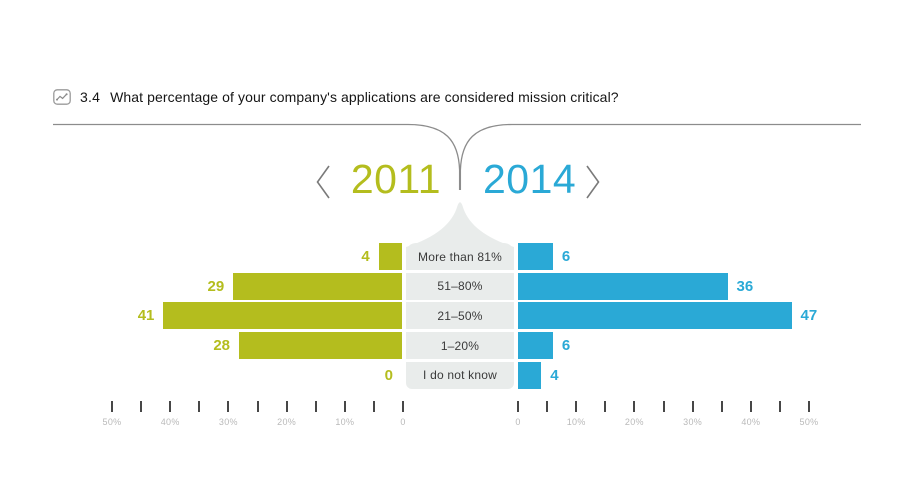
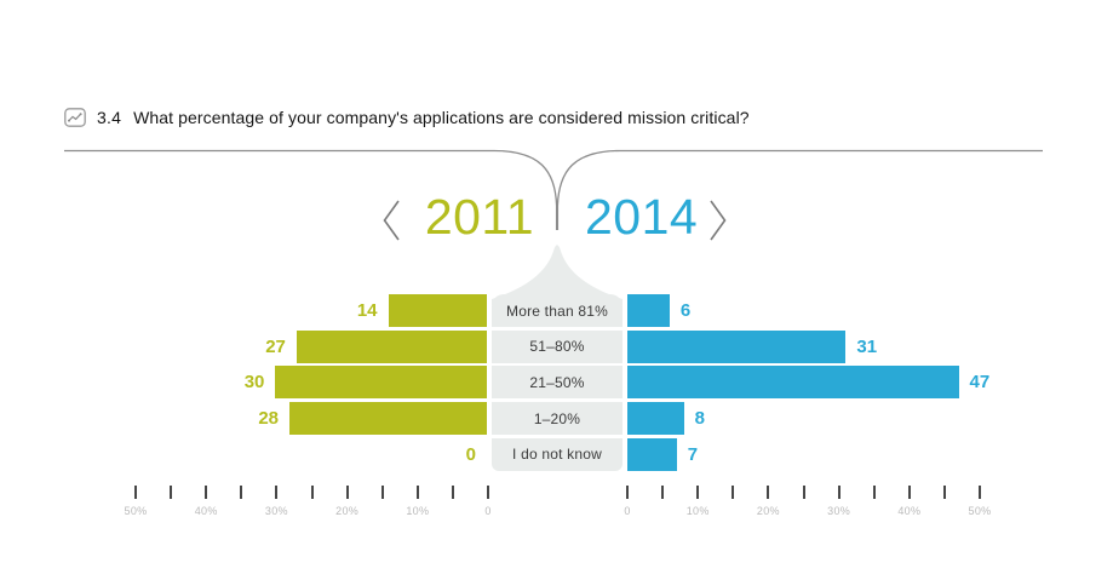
2011/More than 81%: 4 -> 14
2011/51–80%: 29 -> 27
2014/51–80%: 36 -> 31
2011/21–50%: 41 -> 30
2014/1–20%: 6 -> 8
2014/I do not know: 4 -> 7
